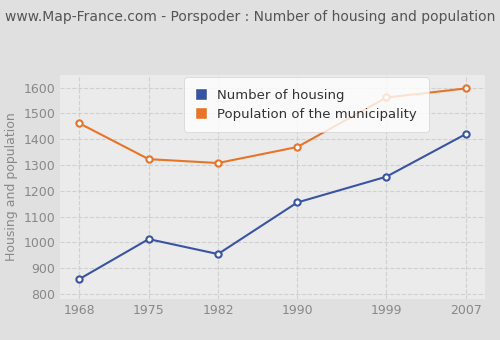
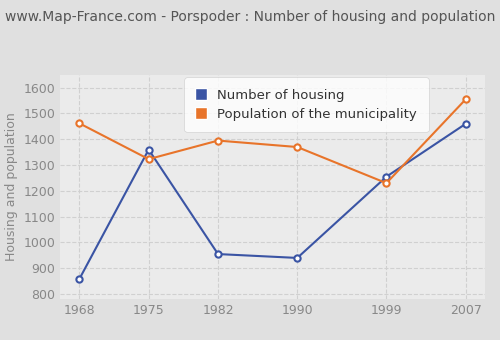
Number of housing/1975: 1013 -> 1360
Population of the municipality/1982: 1308 -> 1395
Number of housing/1990: 1155 -> 940
Population of the municipality/1999: 1562 -> 1230
Number of housing/2007: 1420 -> 1460
Population of the municipality/2007: 1597 -> 1555
